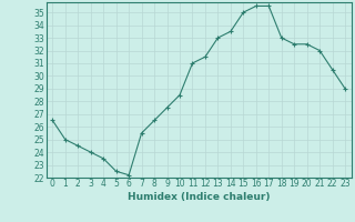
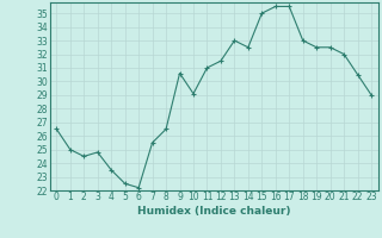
3: 24.0 -> 24.8
9: 27.5 -> 30.6
10: 28.5 -> 29.1
14: 33.5 -> 32.5
